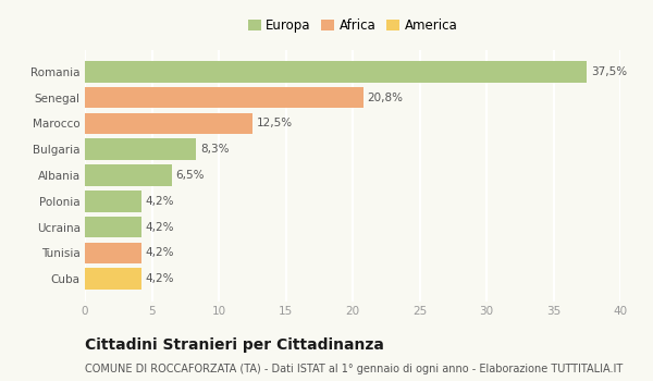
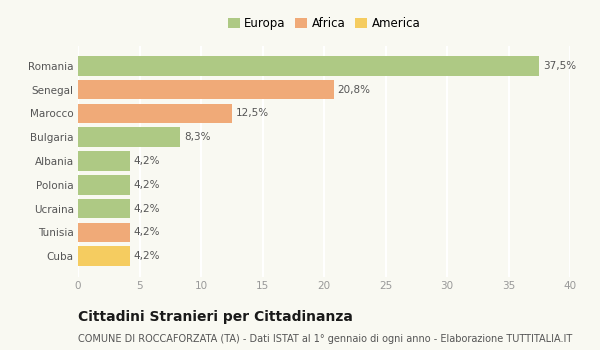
Albania: 6,5% -> 4,2%
